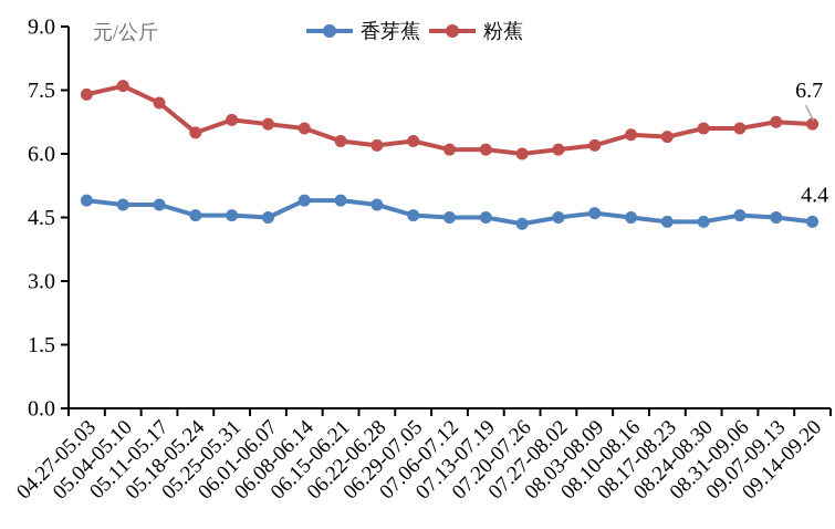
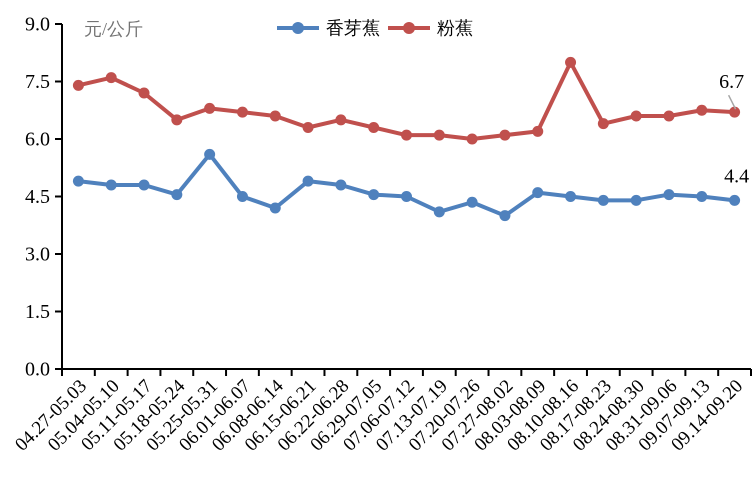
香芽蕉/05.25-05.31: 4.5 -> 5.6
香芽蕉/06.08-06.14: 4.9 -> 4.2
粉蕉/06.22-06.28: 6.2 -> 6.5
香芽蕉/07.13-07.19: 4.5 -> 4.1
香芽蕉/07.27-08.02: 4.5 -> 4.0
粉蕉/08.10-08.16: 6.5 -> 8.0
